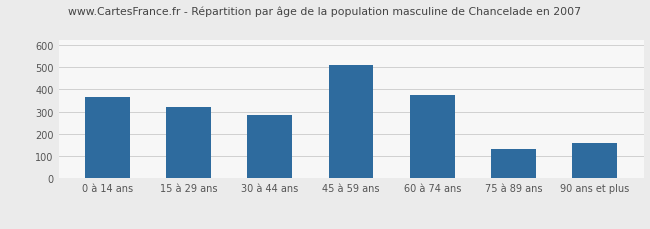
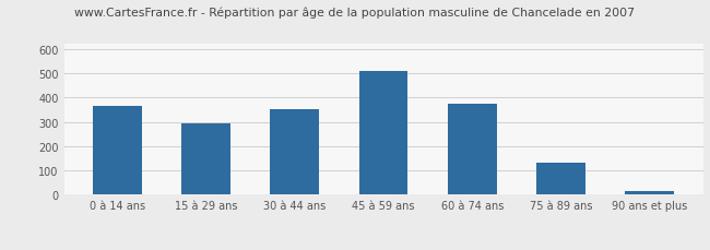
15 à 29 ans: 320 -> 293
30 à 44 ans: 285 -> 352
90 ans et plus: 160 -> 14
